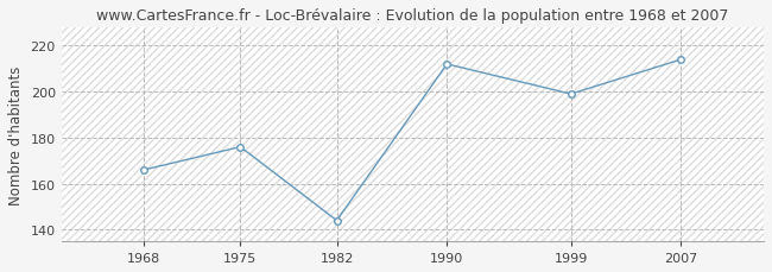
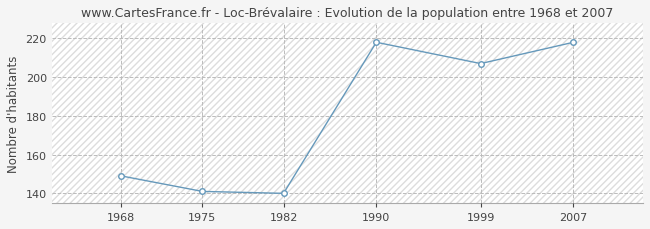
1968: 166 -> 149
1975: 176 -> 141
1982: 144 -> 140
1990: 212 -> 218
1999: 199 -> 207
2007: 214 -> 218
